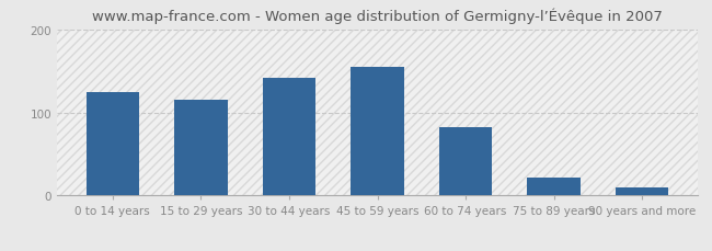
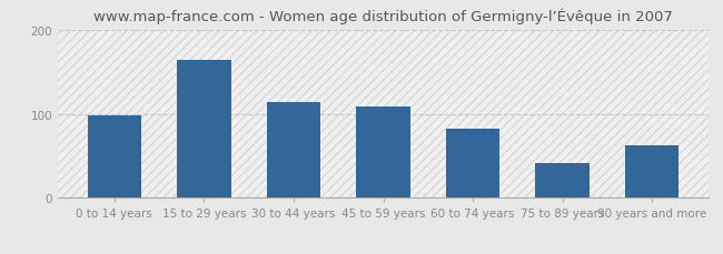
0 to 14 years: 125 -> 98
15 to 29 years: 115 -> 164
30 to 44 years: 142 -> 114
45 to 59 years: 155 -> 108
75 to 89 years: 22 -> 42
90 years and more: 10 -> 62
